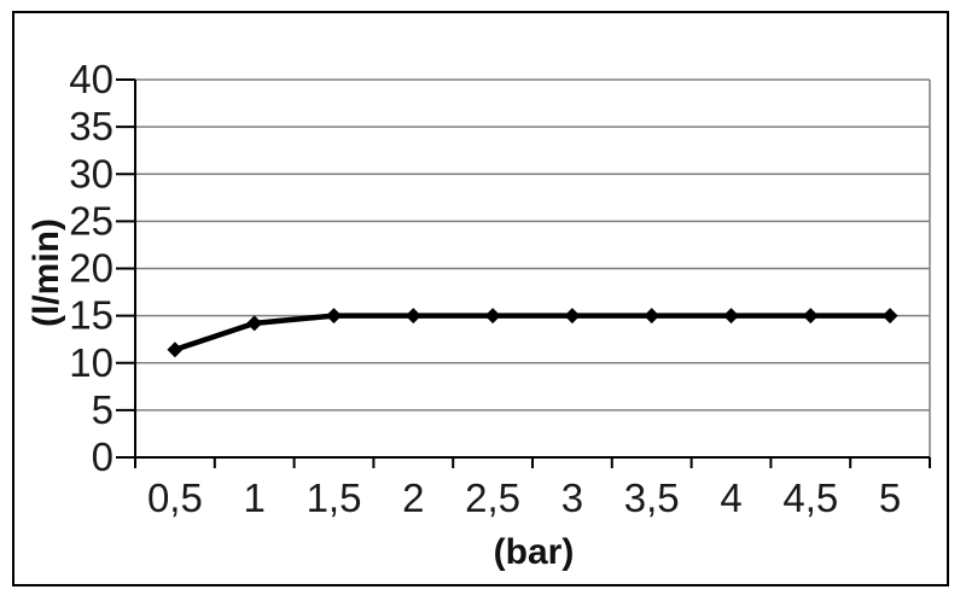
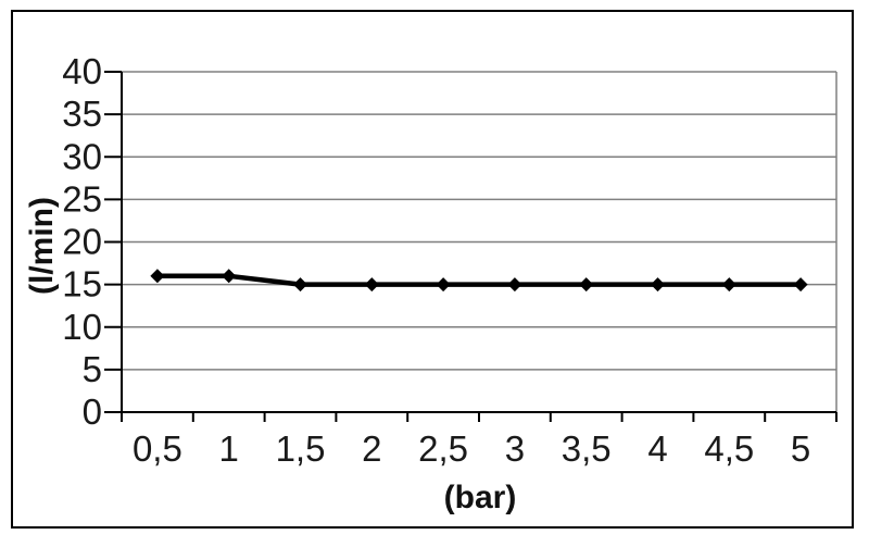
0,5: 11 -> 16
1: 14 -> 16
